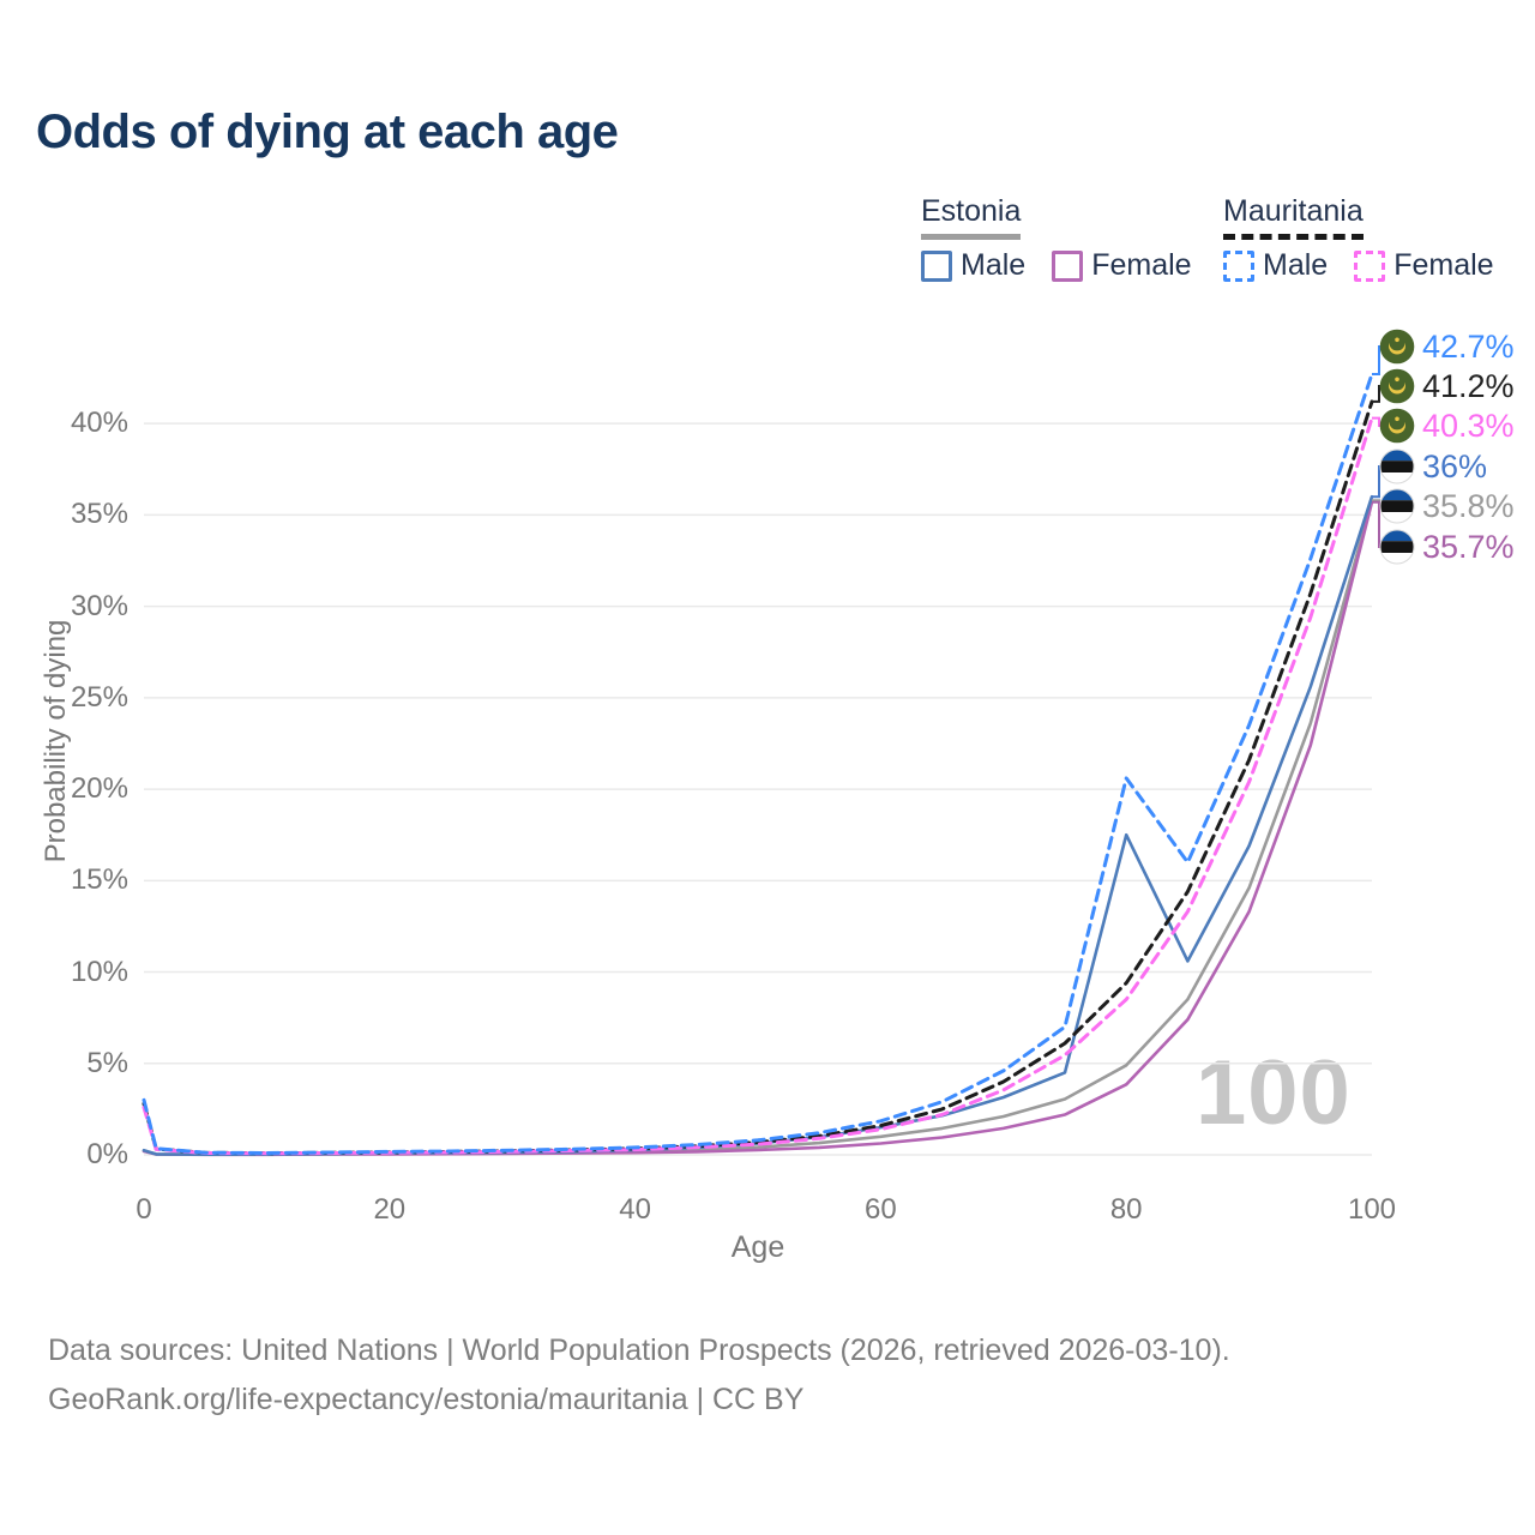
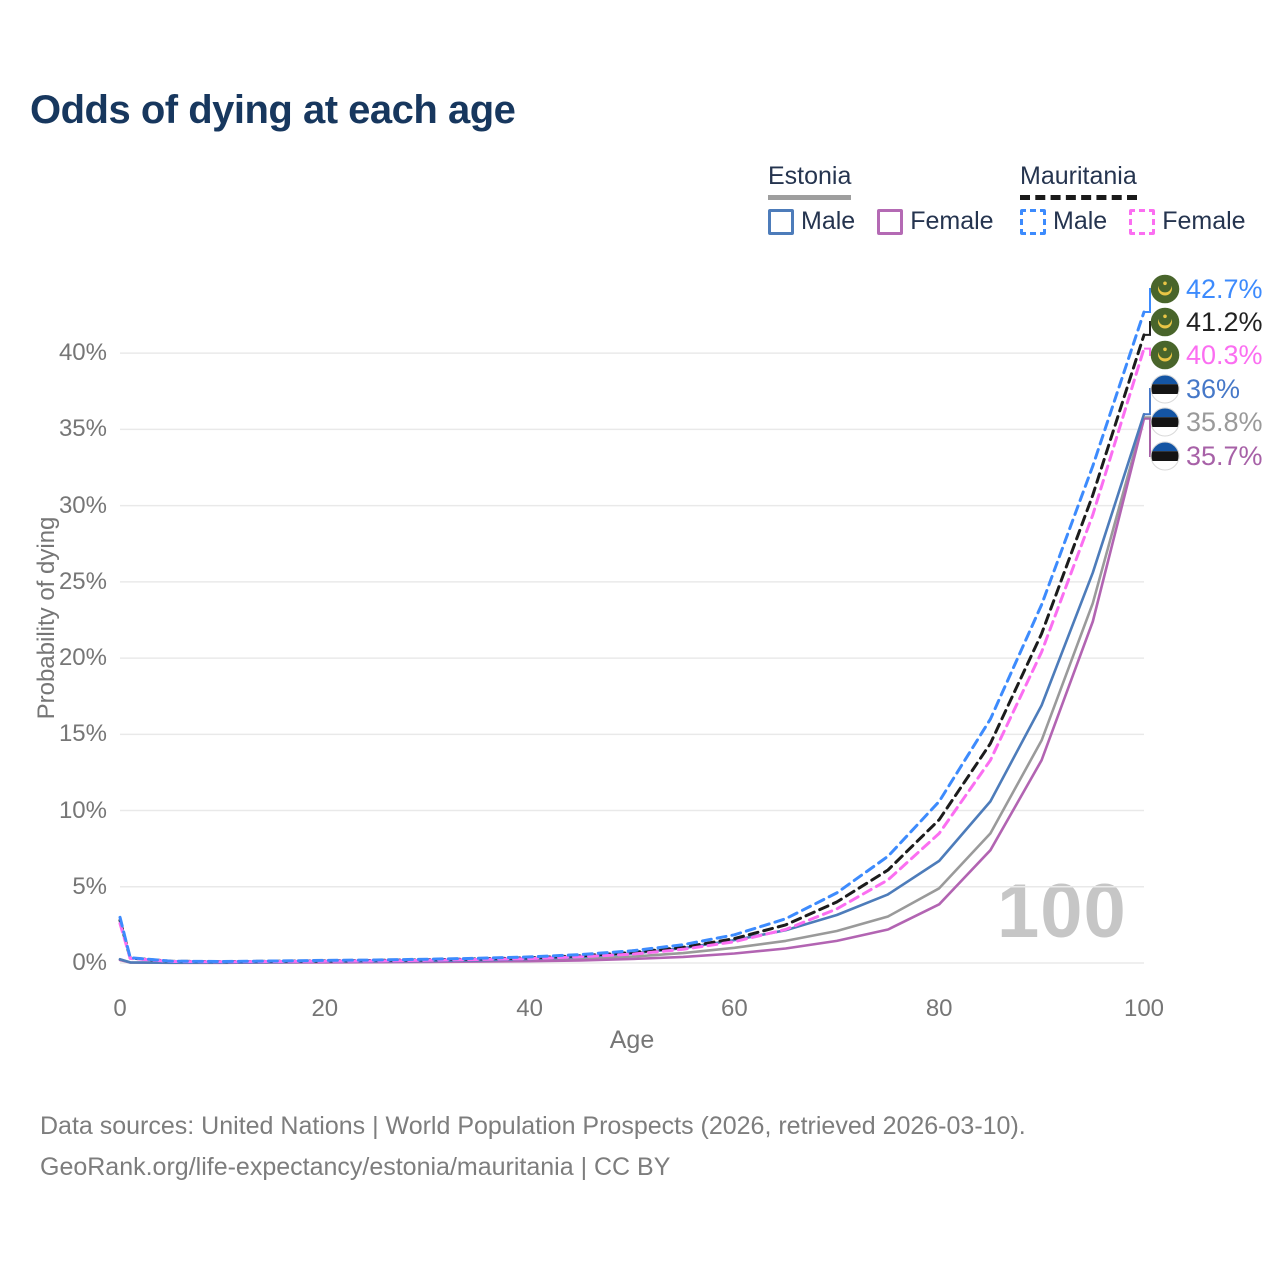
Estonia Male/80: 17.5% -> 6.7%
Mauritania Male/80: 20.6% -> 10.6%
